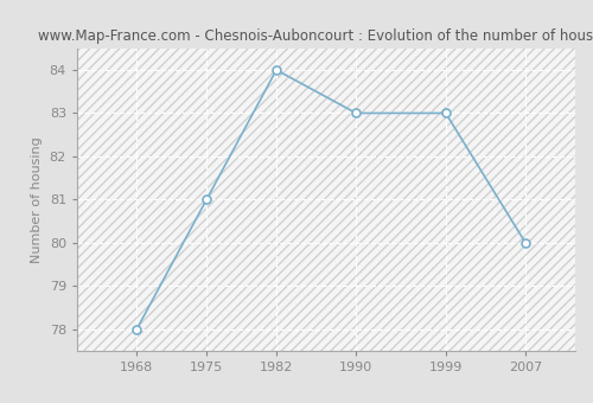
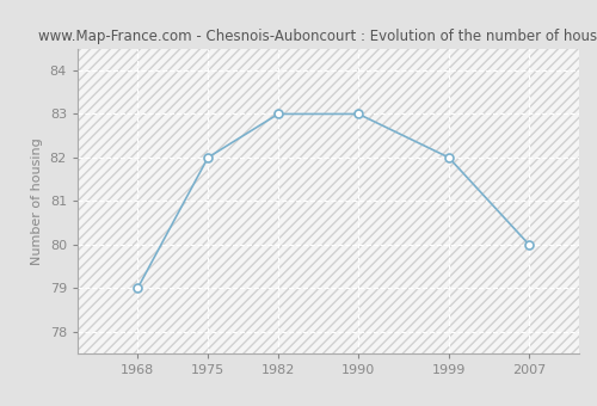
1968: 78 -> 79
1975: 81 -> 82
1982: 84 -> 83
1999: 83 -> 82
